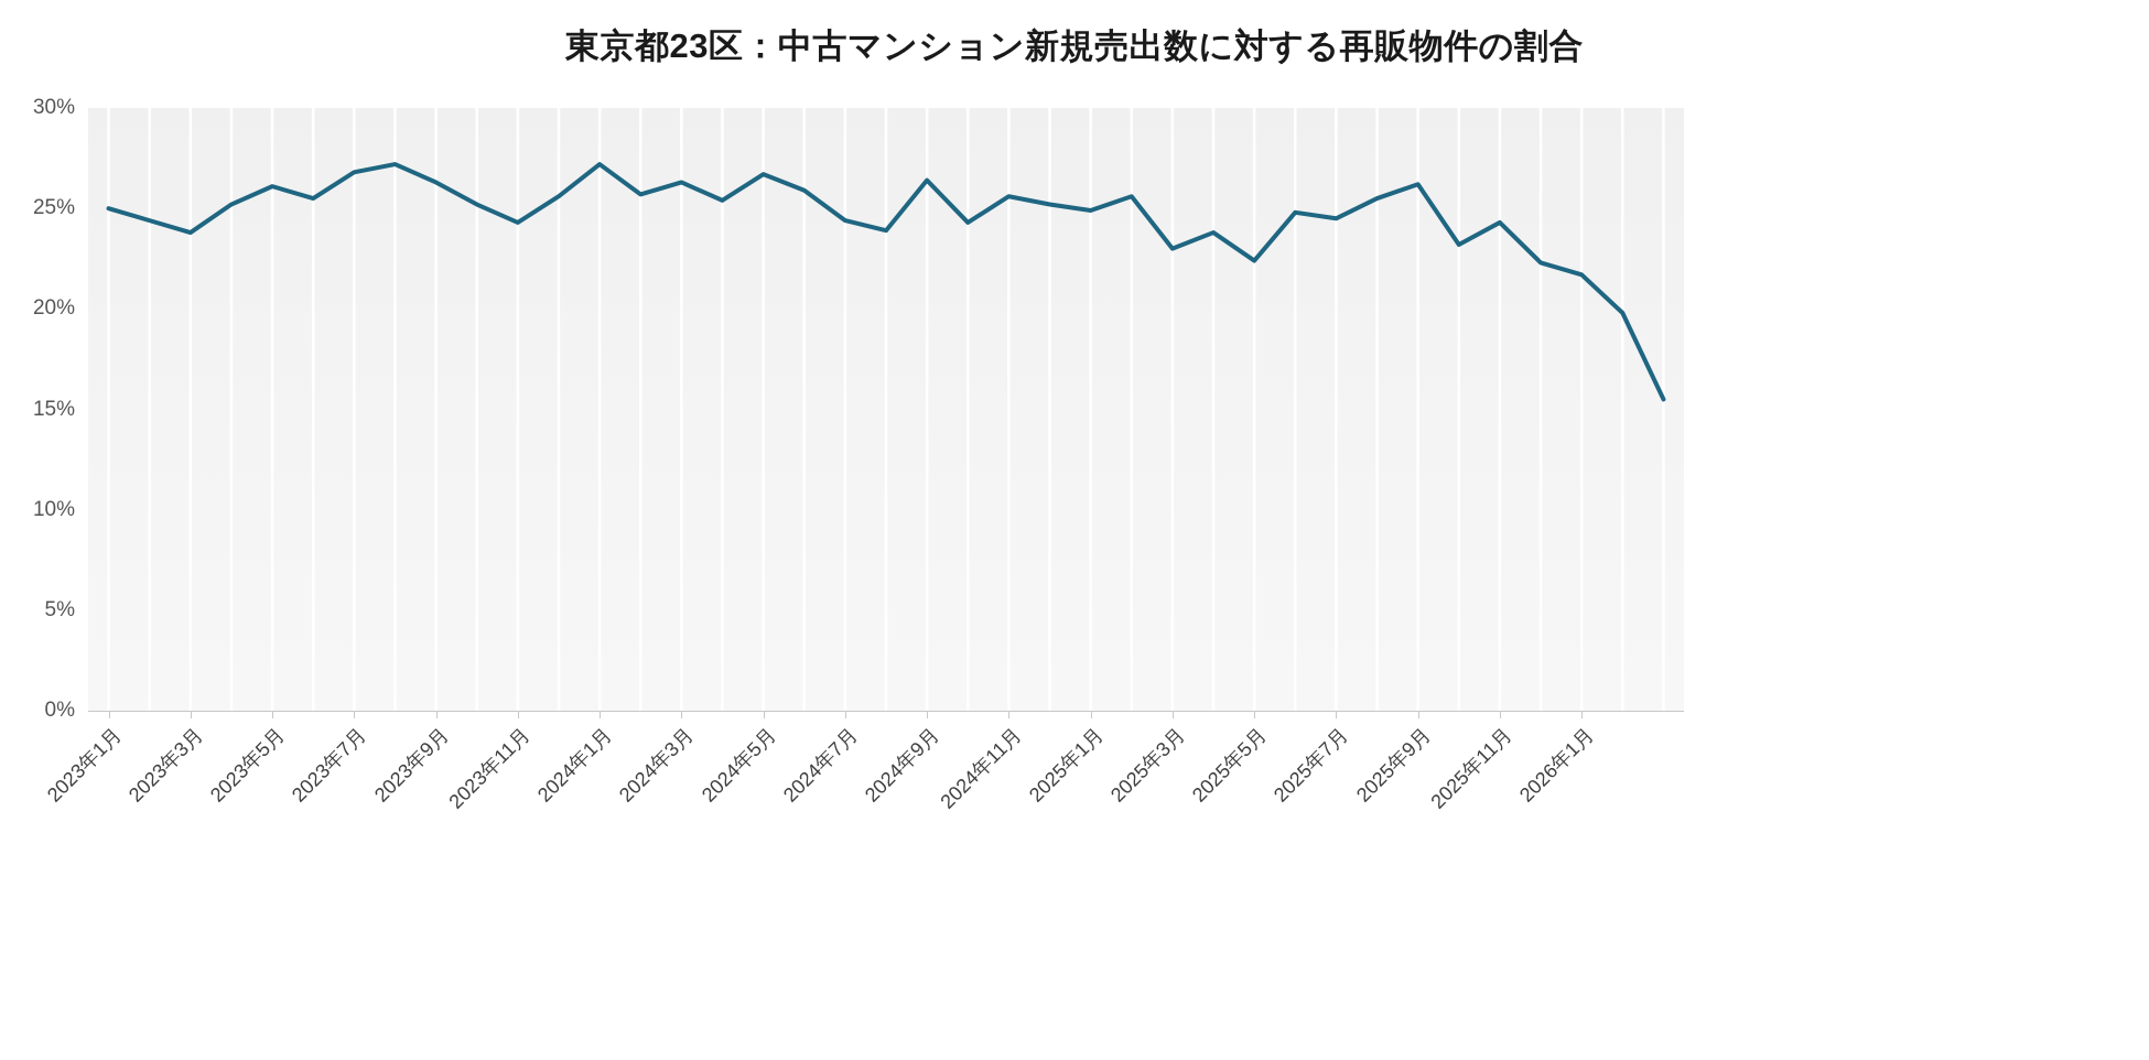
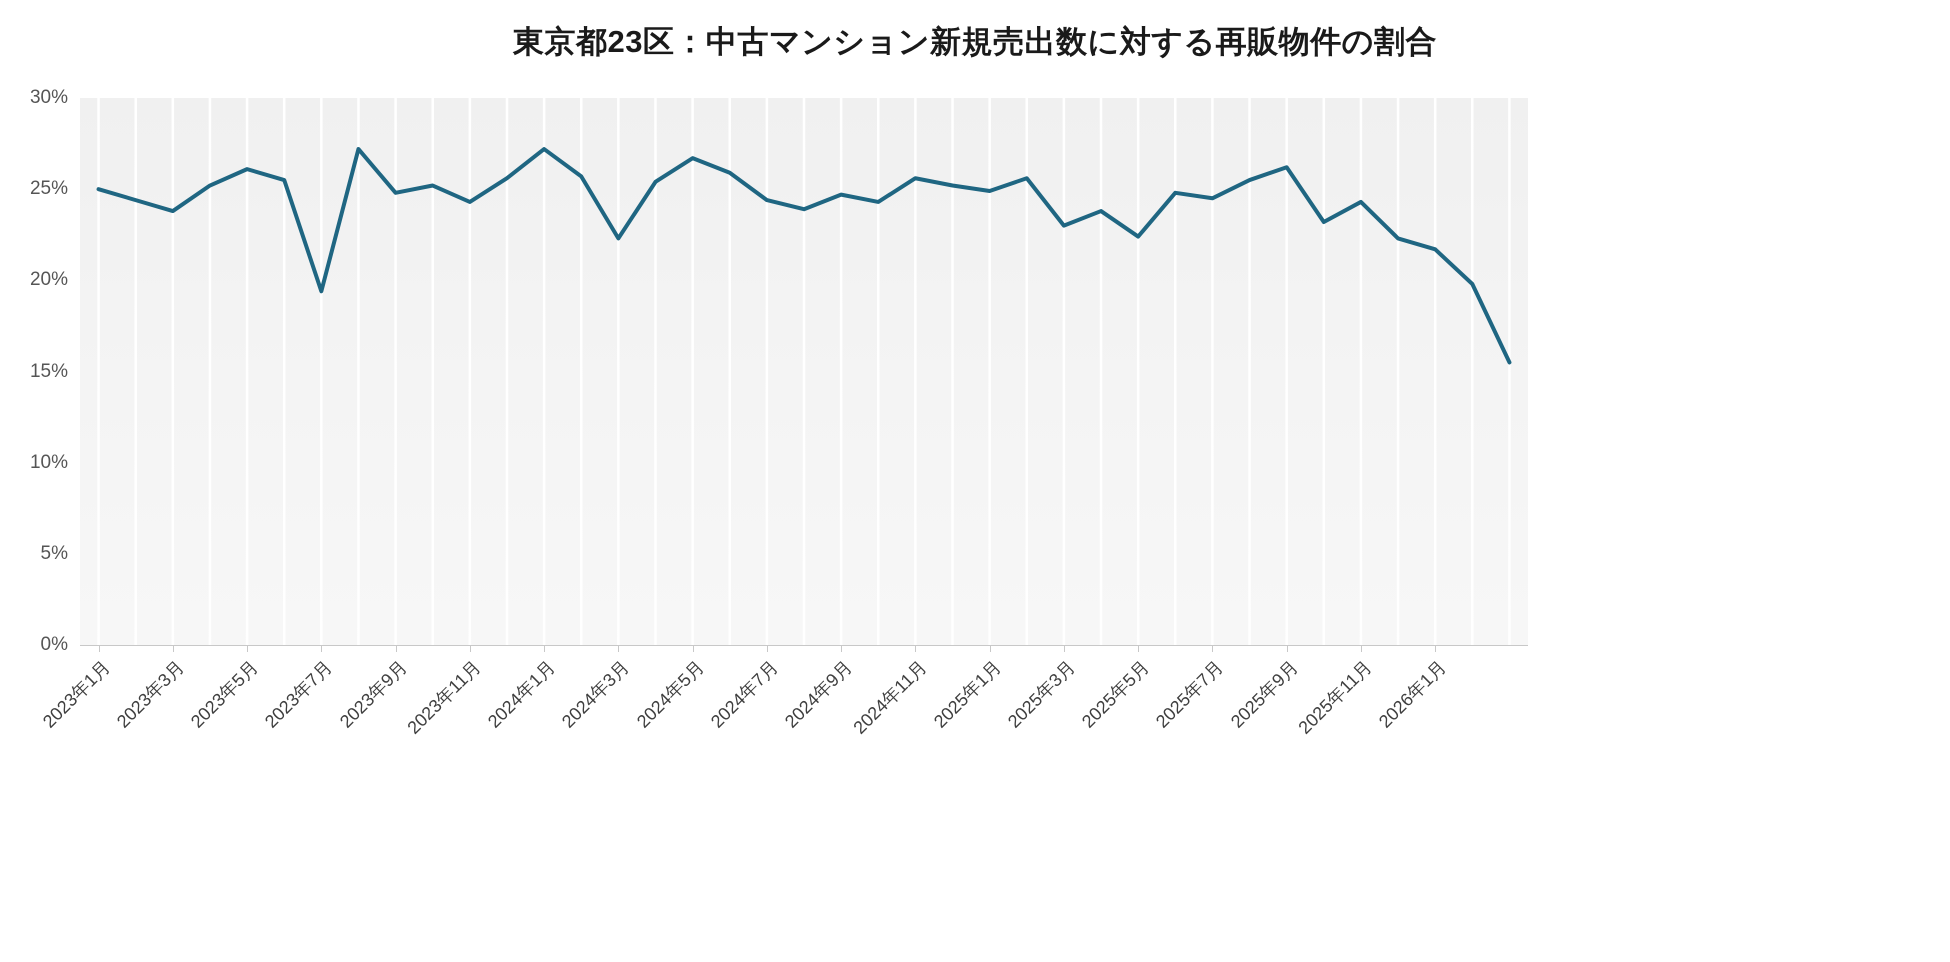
2023年7月: 26.8% -> 19.4%
2023年9月: 26.3% -> 24.8%
2024年3月: 26.3% -> 22.3%
2024年9月: 26.4% -> 24.7%
